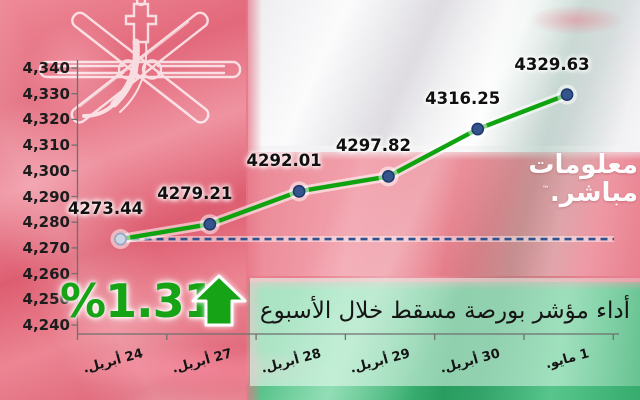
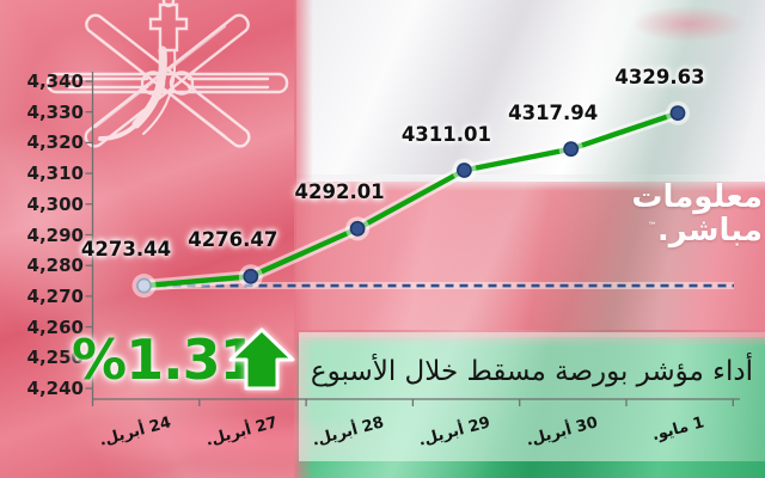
27 أبريل.: 4279.21 -> 4276.47
29 أبريل.: 4297.82 -> 4311.01
30 أبريل.: 4316.25 -> 4317.94
